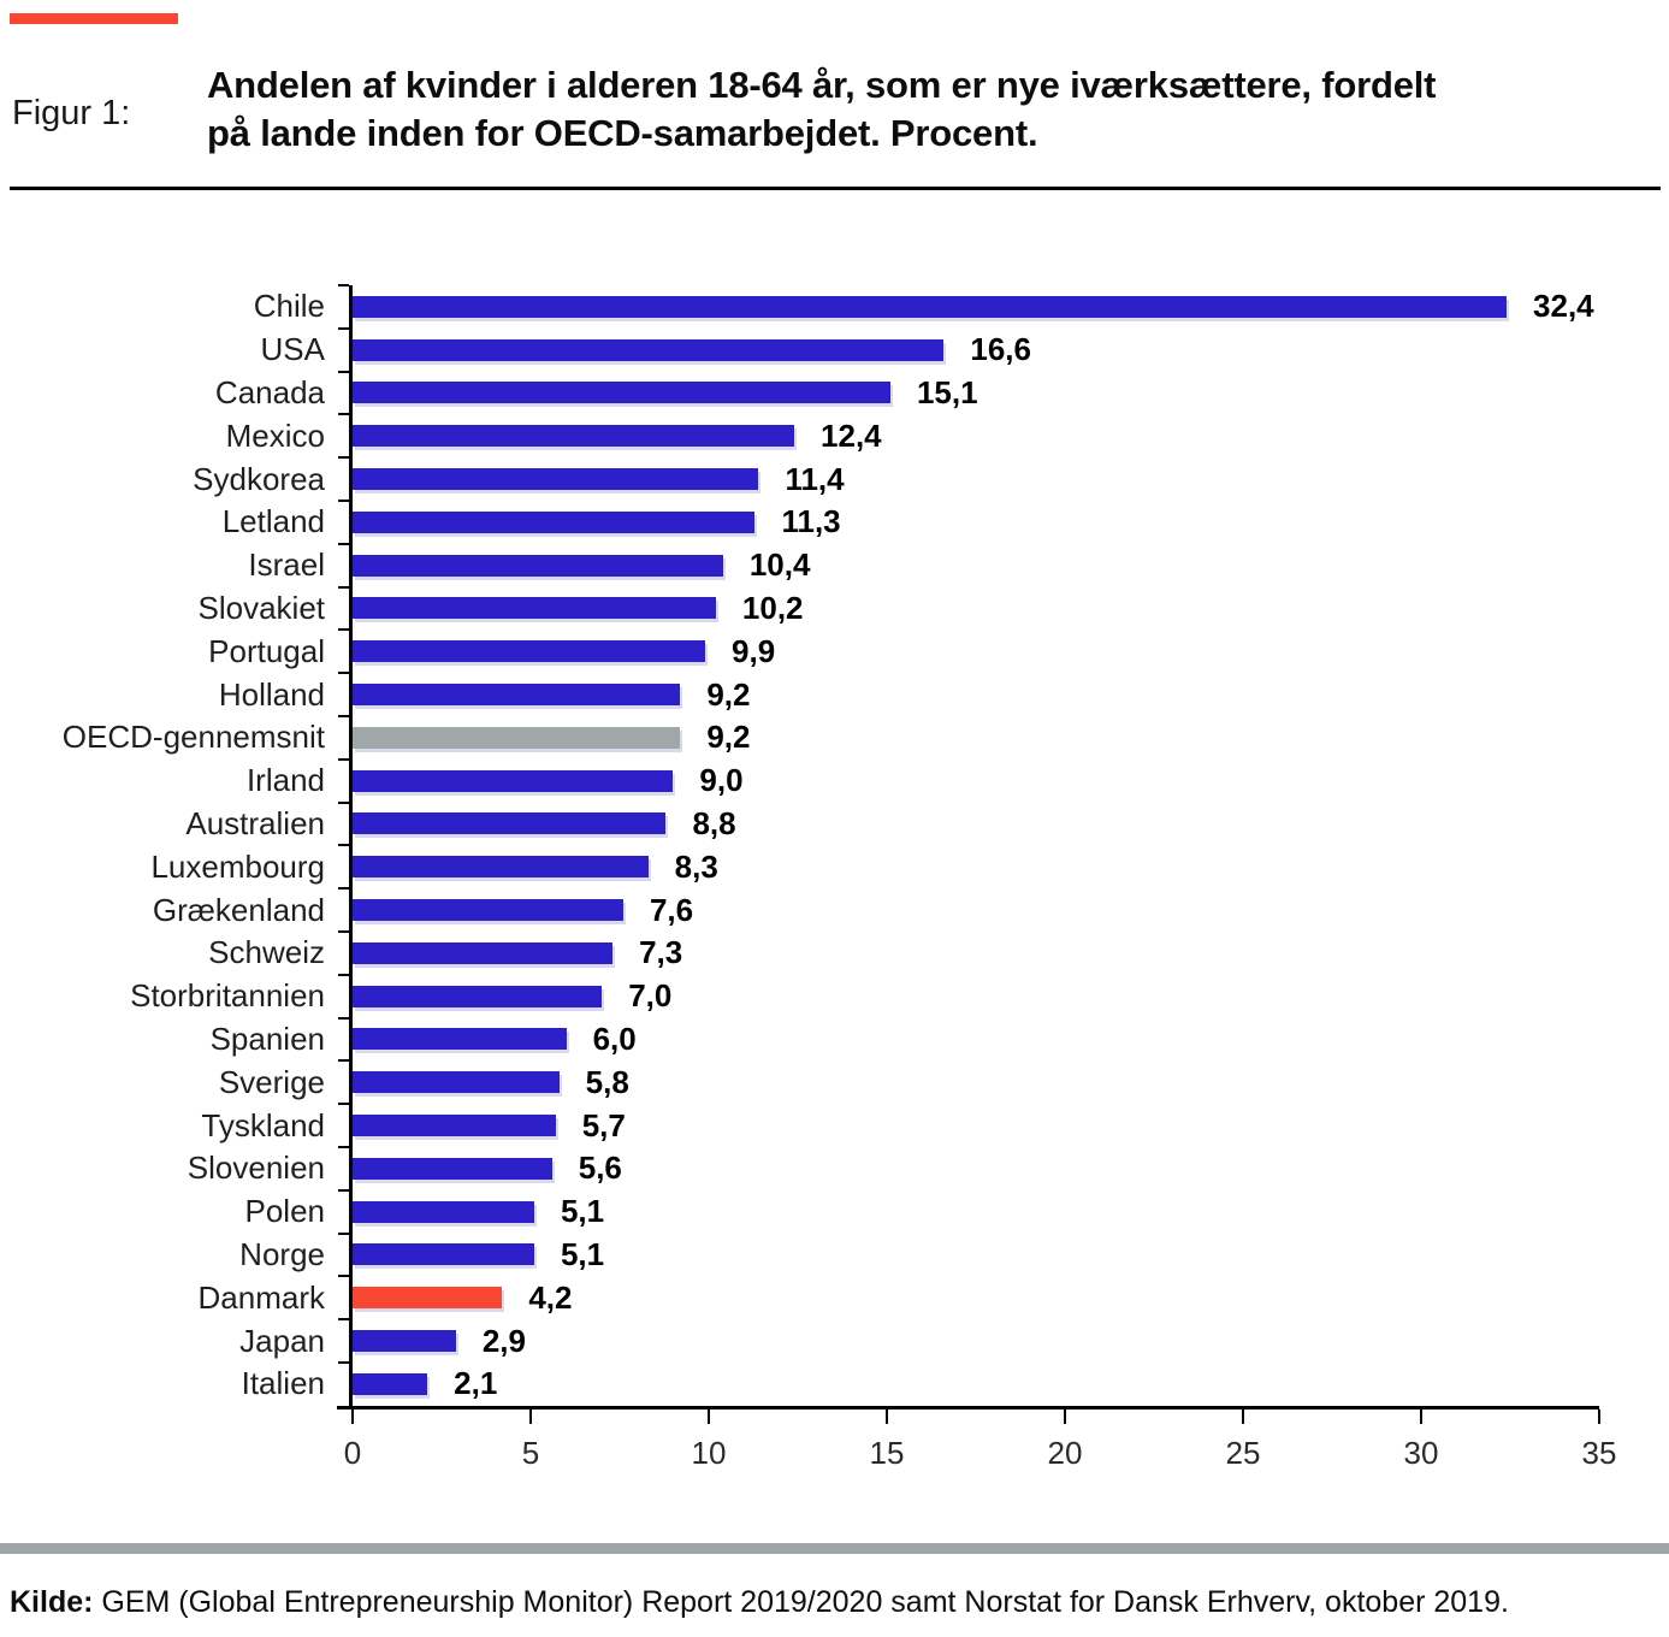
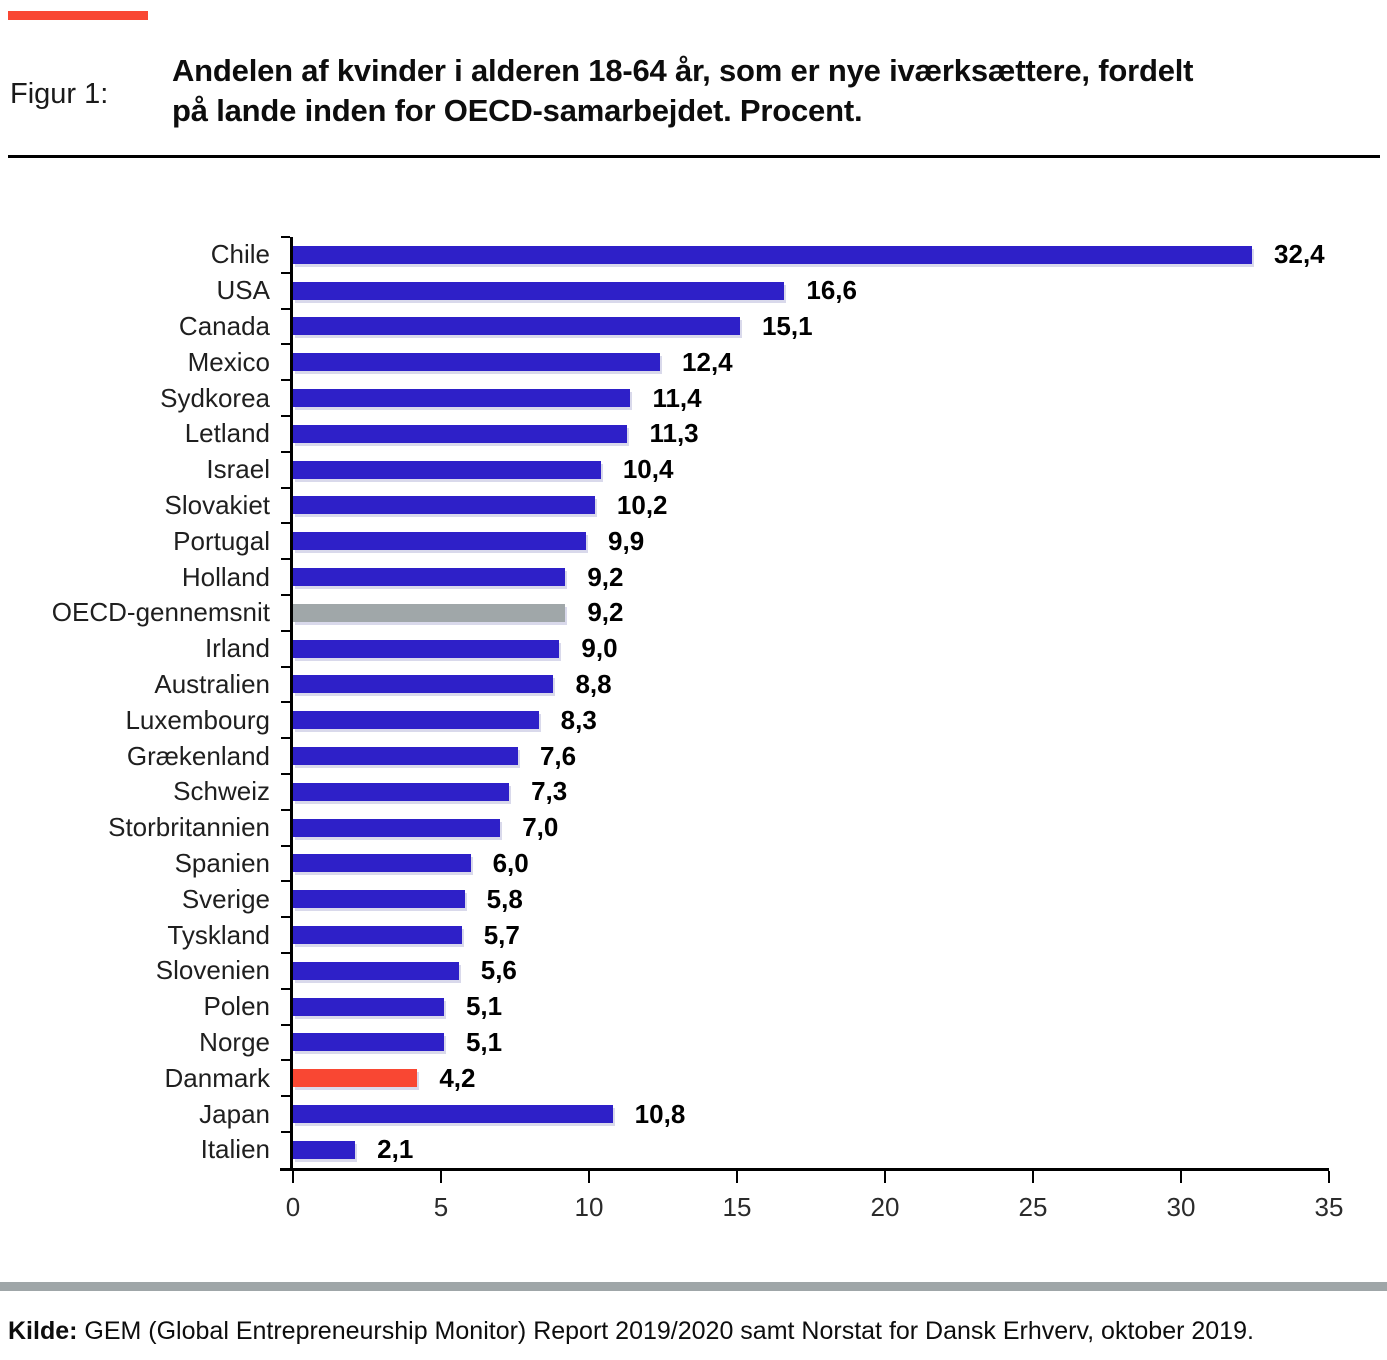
Japan: 2,9 -> 10,8
